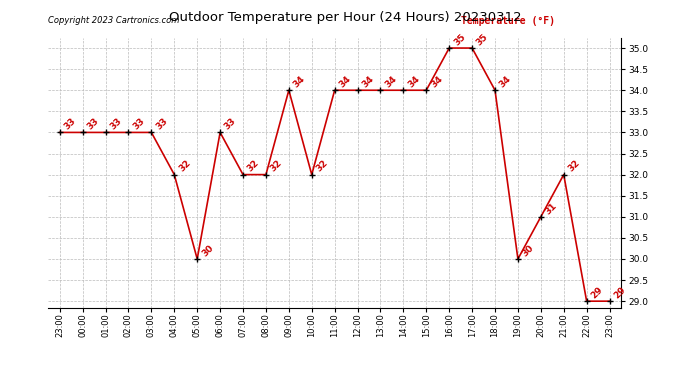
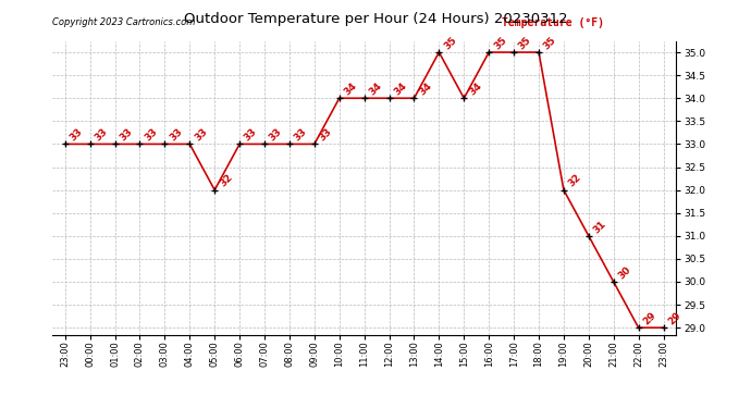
04:00: 32 -> 33
05:00: 30 -> 32
07:00: 32 -> 33
08:00: 32 -> 33
09:00: 34 -> 33
10:00: 32 -> 34
14:00: 34 -> 35
18:00: 34 -> 35
19:00: 30 -> 32
21:00: 32 -> 30
